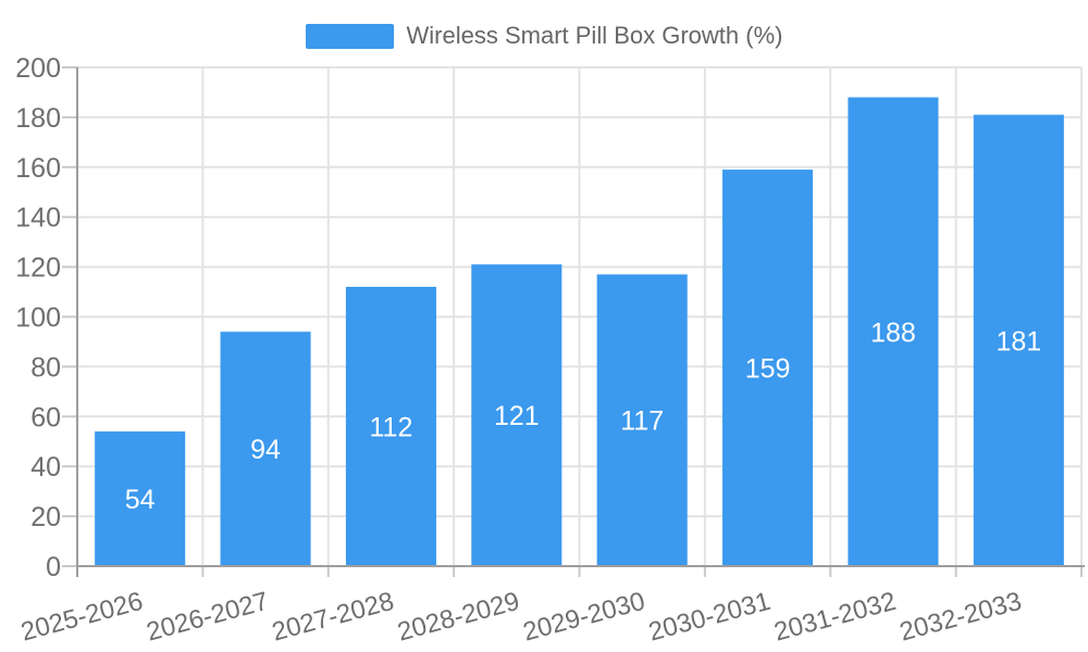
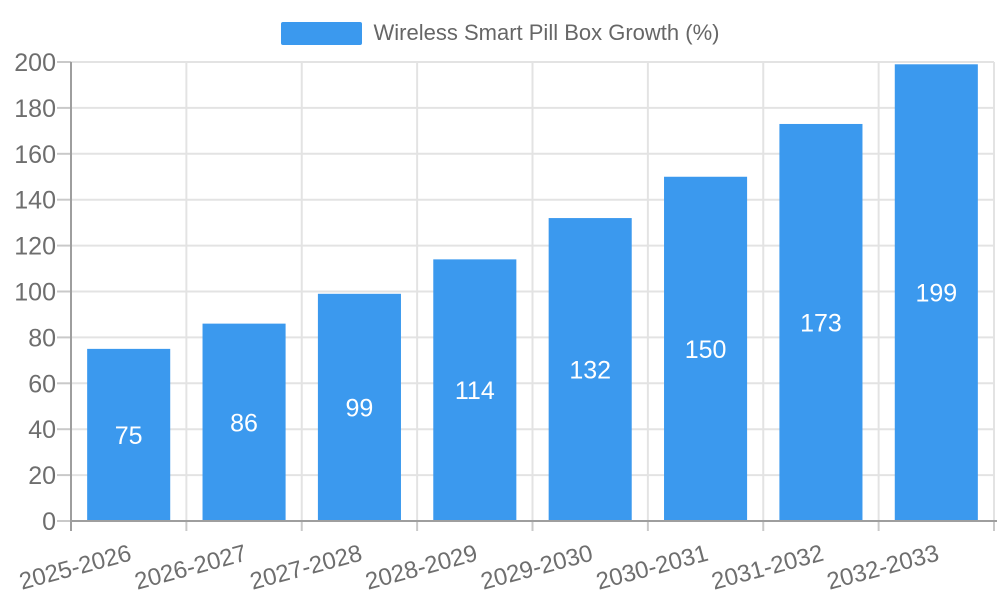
2025-2026: 54 -> 75
2026-2027: 94 -> 86
2027-2028: 112 -> 99
2028-2029: 121 -> 114
2029-2030: 117 -> 132
2030-2031: 159 -> 150
2031-2032: 188 -> 173
2032-2033: 181 -> 199
